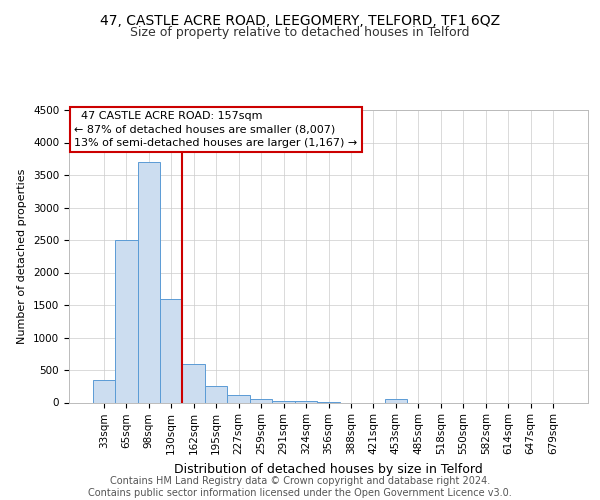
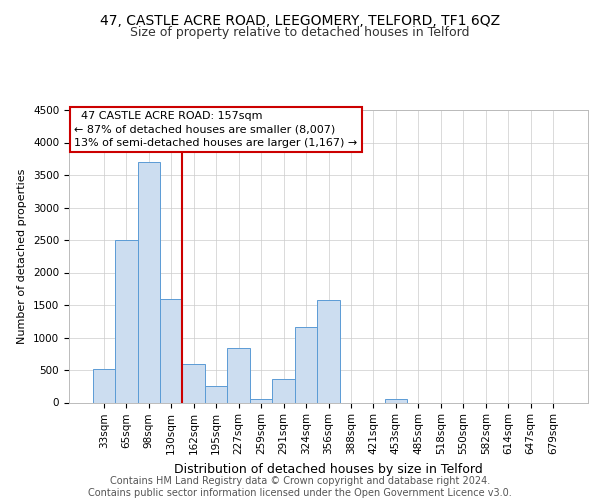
33sqm: 350 -> 520
227sqm: 110 -> 840
291sqm: 30 -> 360
324sqm: 20 -> 1160
356sqm: 0 -> 1580
